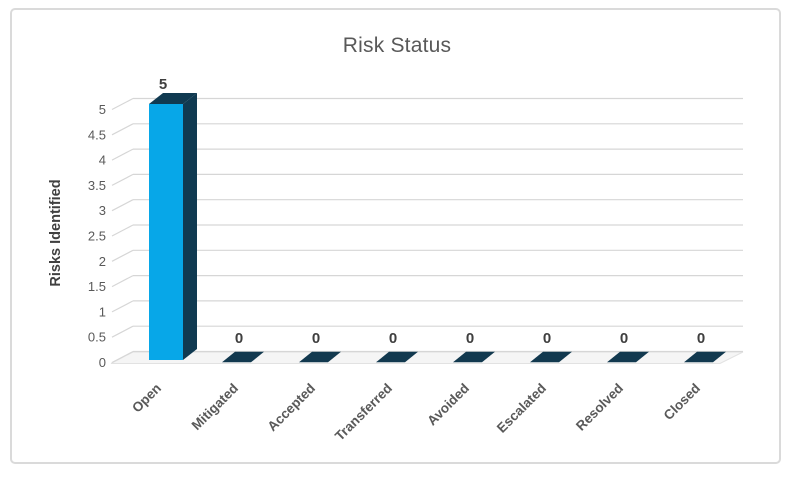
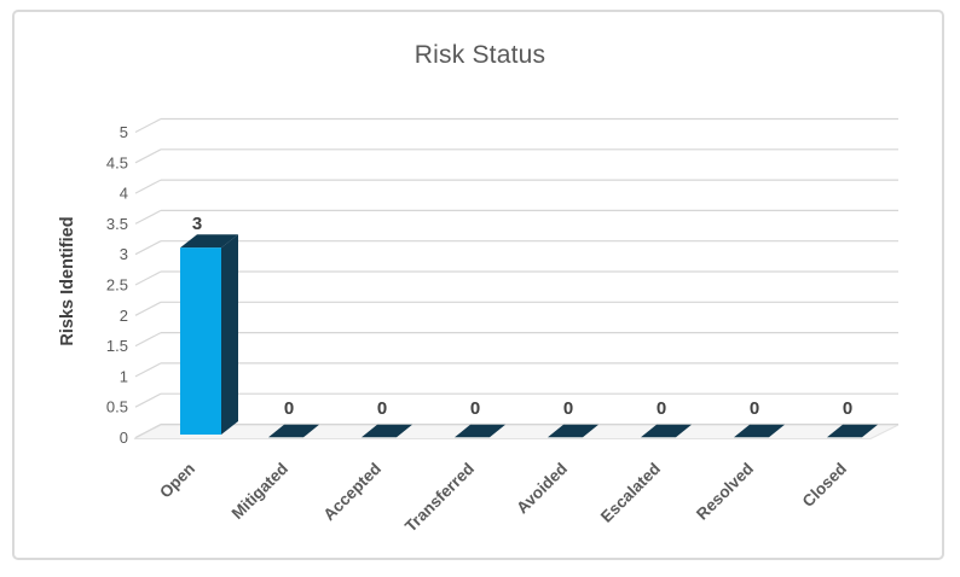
Open: 5 -> 3
